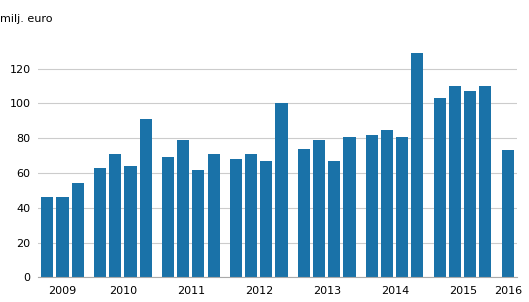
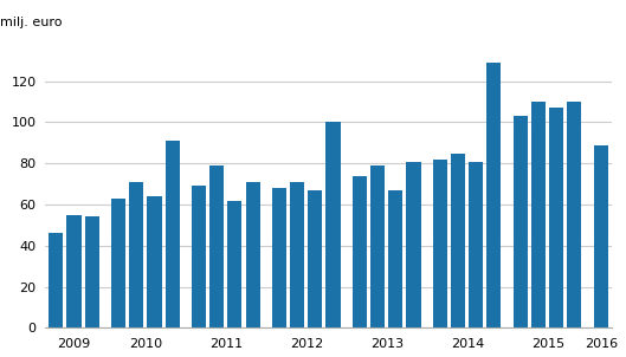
2009: 46 -> 55
2016: 73 -> 89
